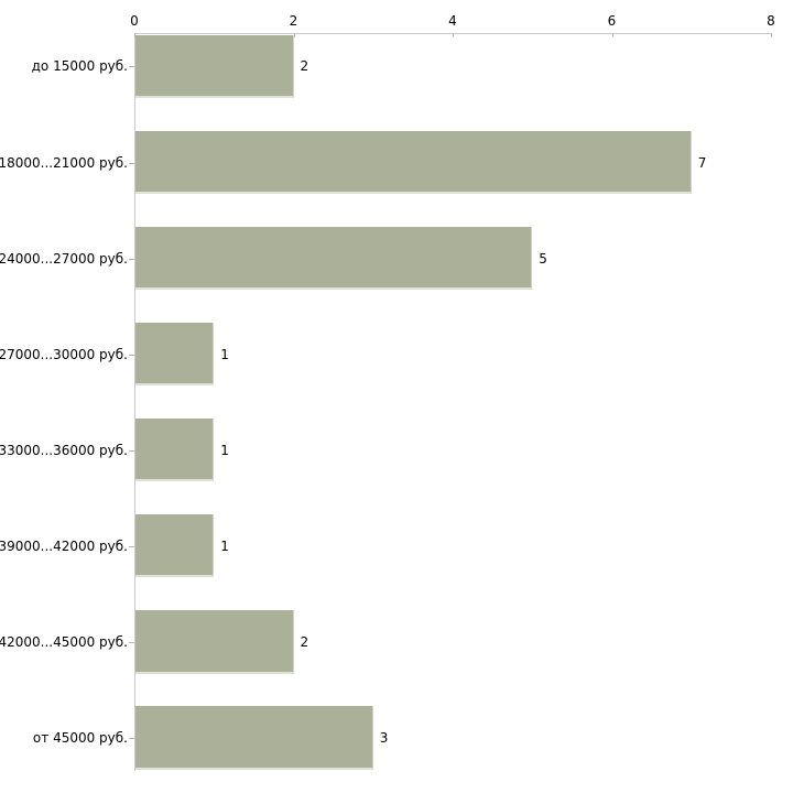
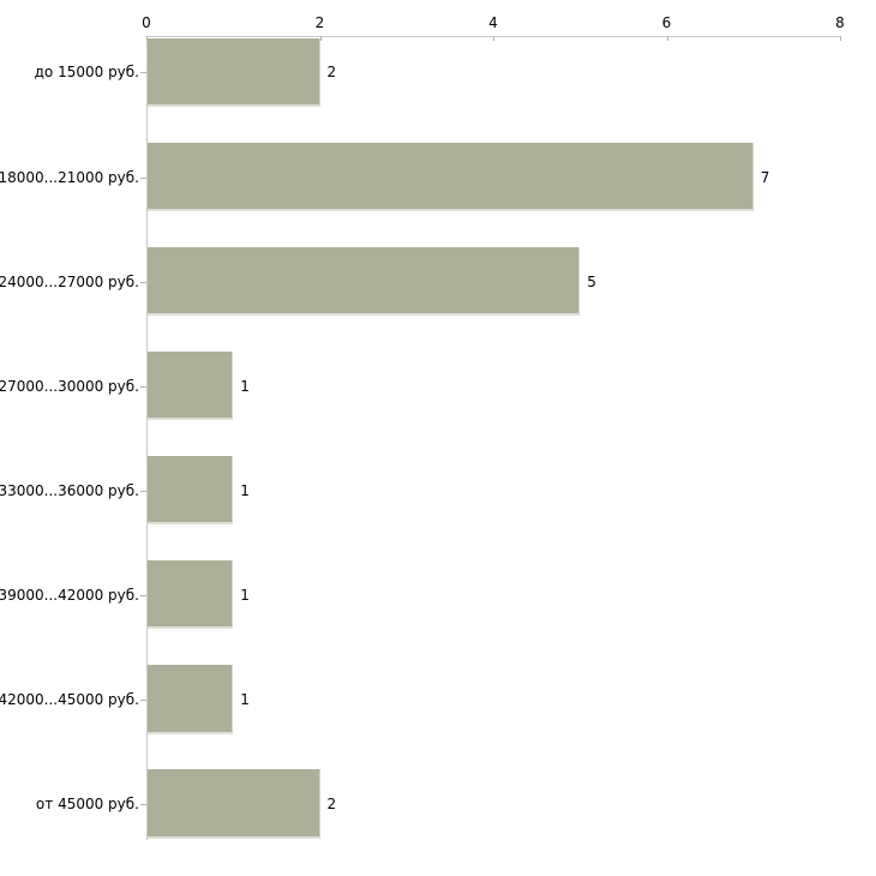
42000...45000 руб.: 2 -> 1
от 45000 руб.: 3 -> 2
